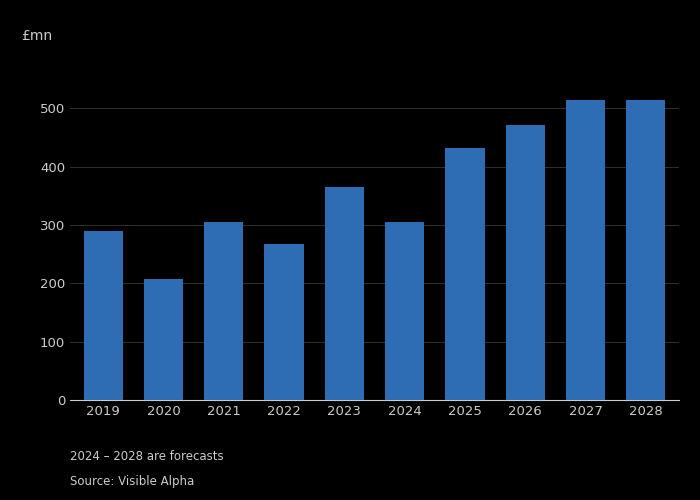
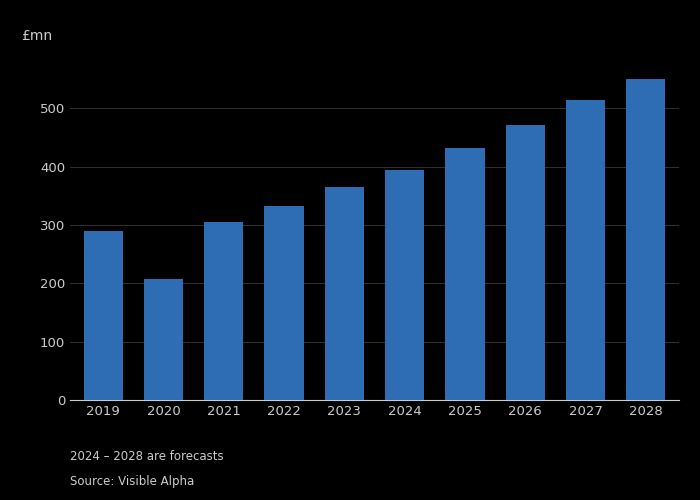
2022: 268 -> 332
2024: 306 -> 395
2028: 514 -> 550
